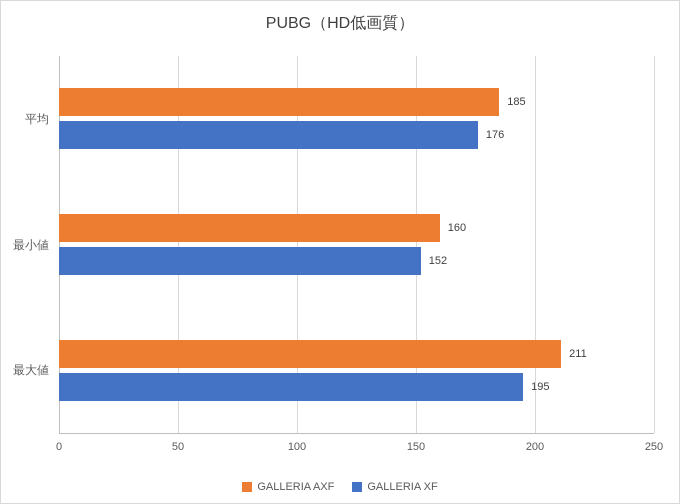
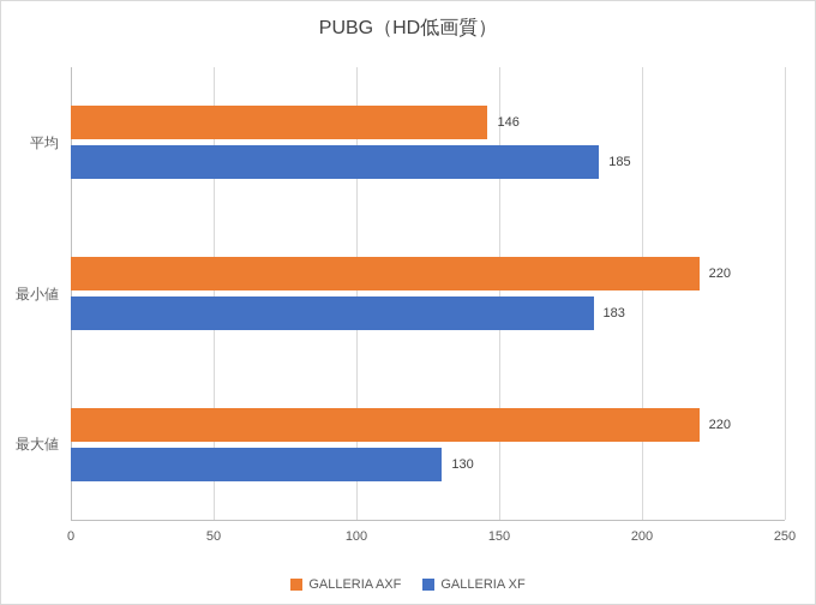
GALLERIA AXF/平均: 185 -> 146
GALLERIA XF/平均: 176 -> 185
GALLERIA AXF/最小値: 160 -> 220
GALLERIA XF/最小値: 152 -> 183
GALLERIA AXF/最大値: 211 -> 220
GALLERIA XF/最大値: 195 -> 130
